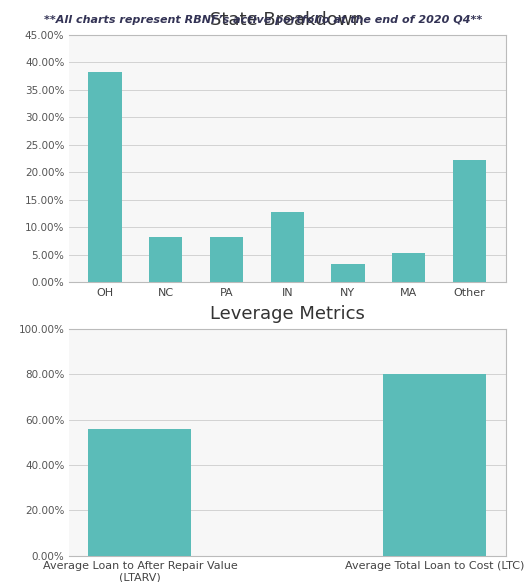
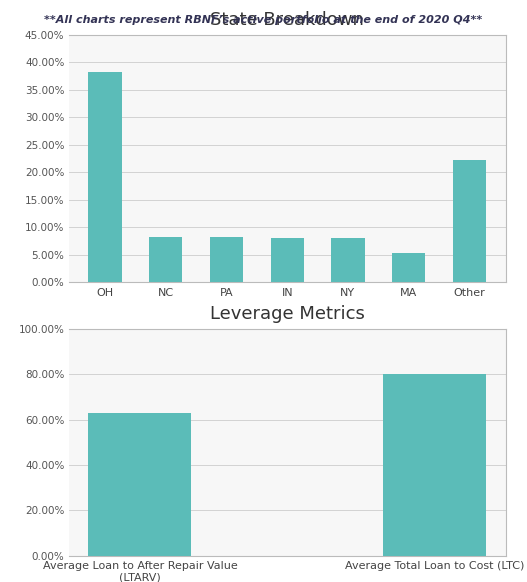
IN: 12.8% -> 8.0%
NY: 3.4% -> 8.0%
Leverage Metrics/Average Loan to After Repair Value (LTARV): 56% -> 63%
